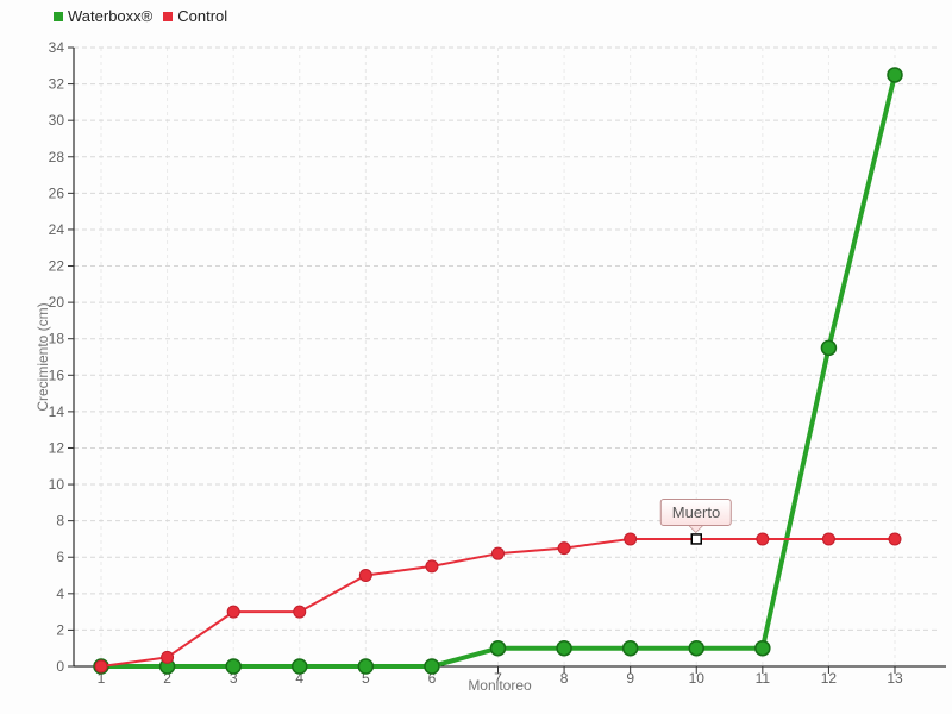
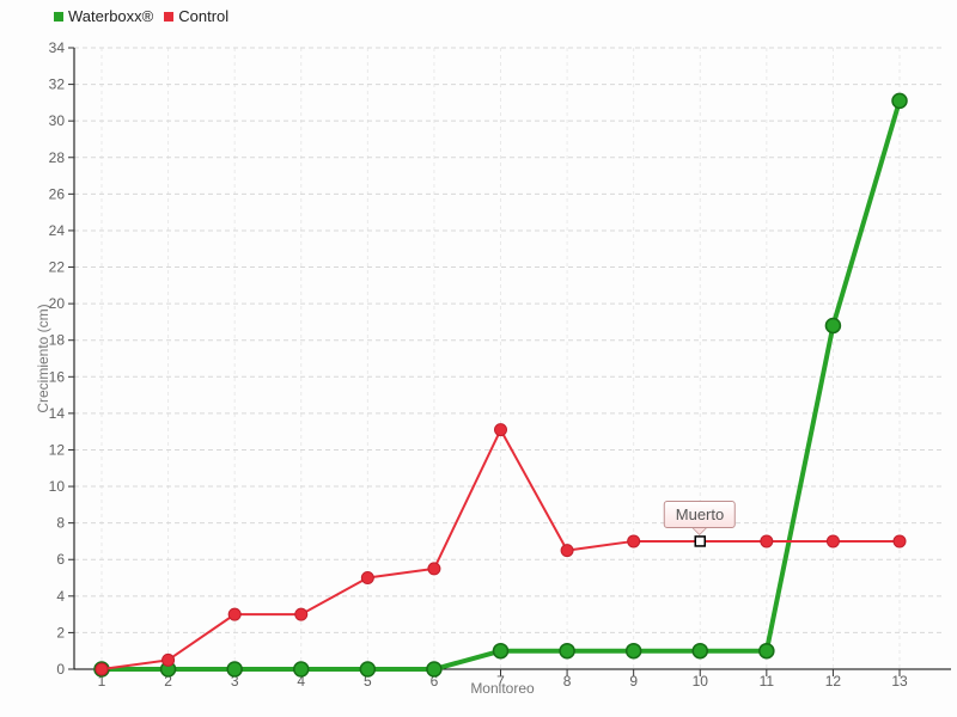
Control/7: 6.2 -> 13.1
Waterboxx®/12: 17.5 -> 18.8
Waterboxx®/13: 32.5 -> 31.1
